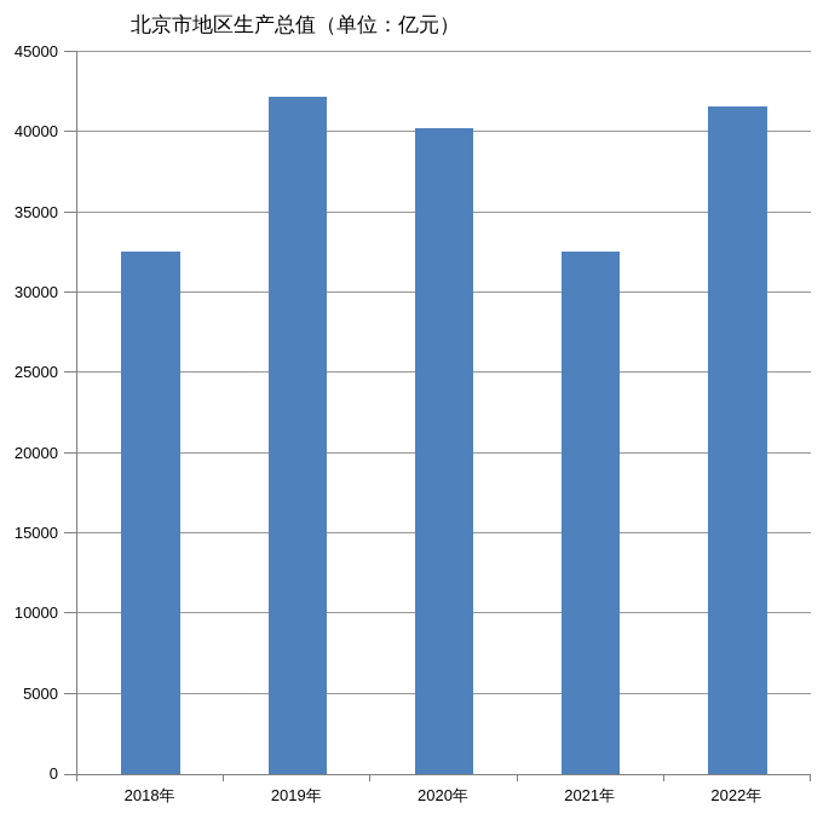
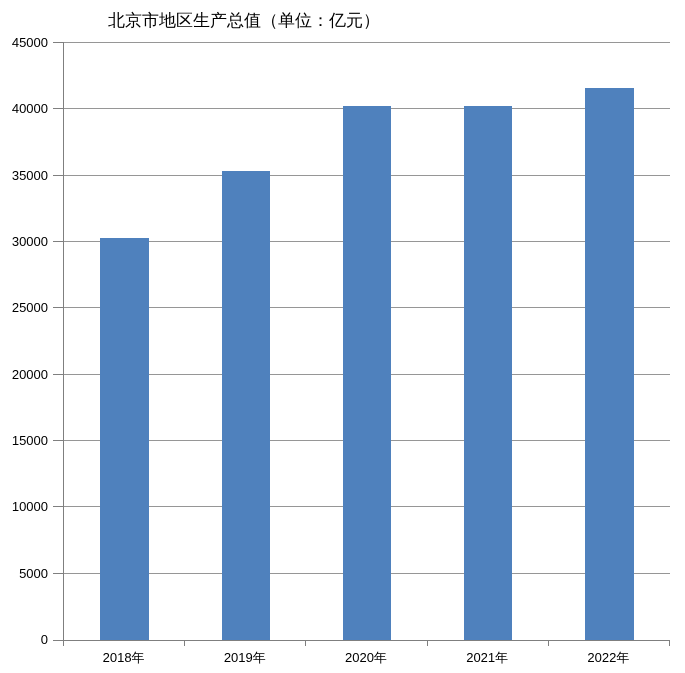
2018年: 32600 -> 30300
2019年: 42200 -> 35400
2021年: 32600 -> 40200
